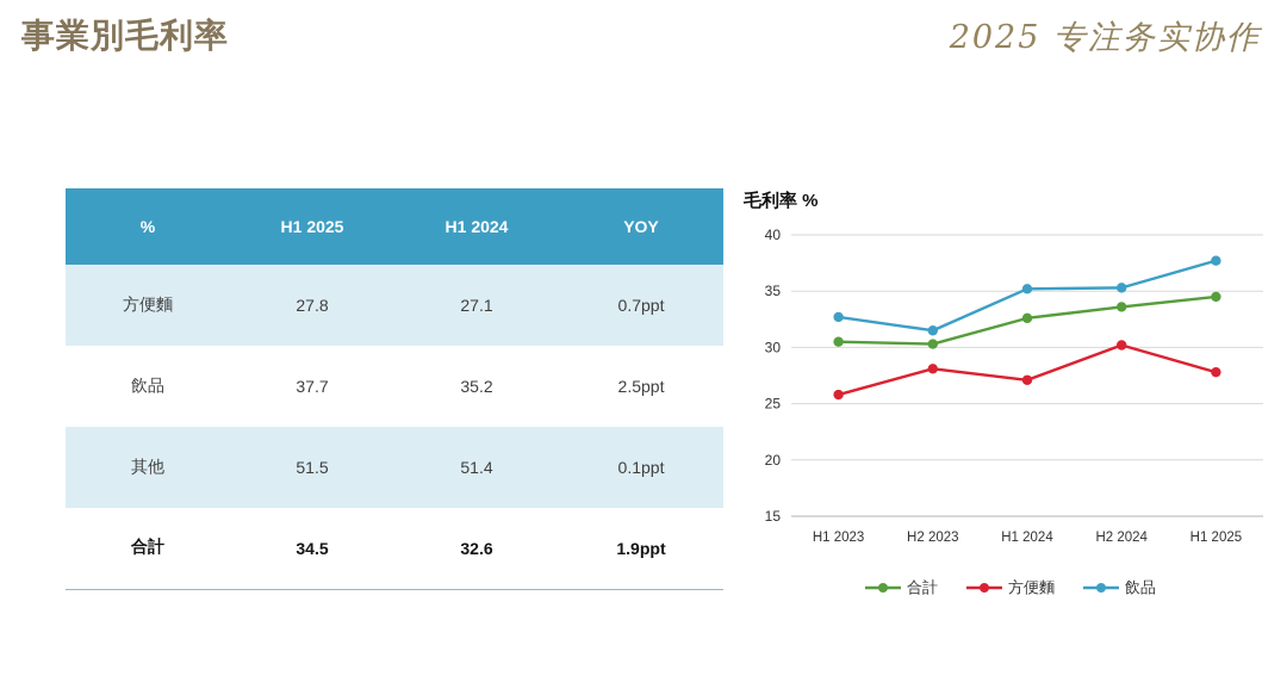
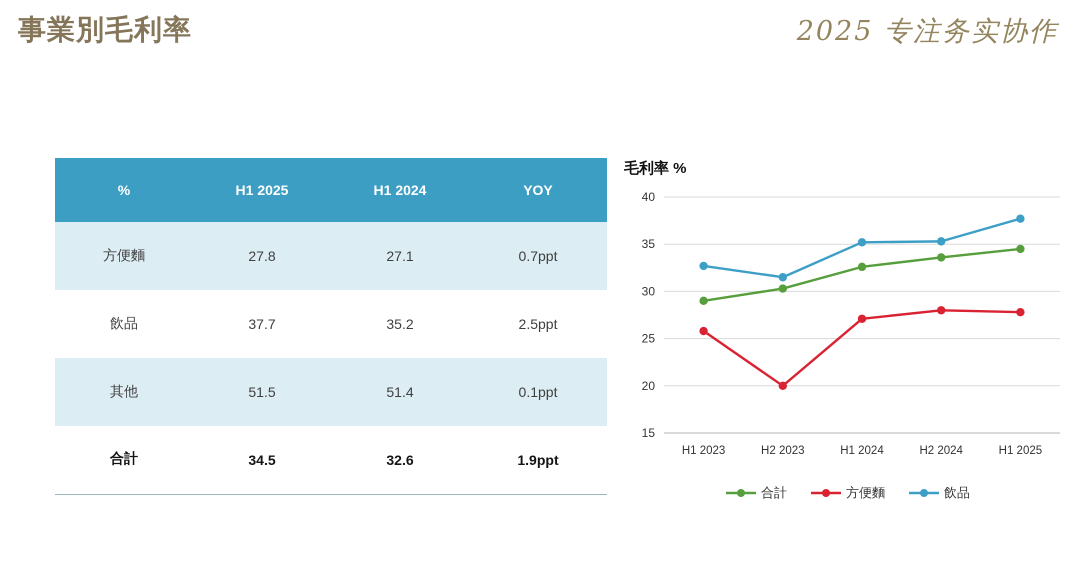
合計/H1 2023: 30 -> 29
方便麵/H2 2023: 28 -> 20
方便麵/H2 2024: 30 -> 28
